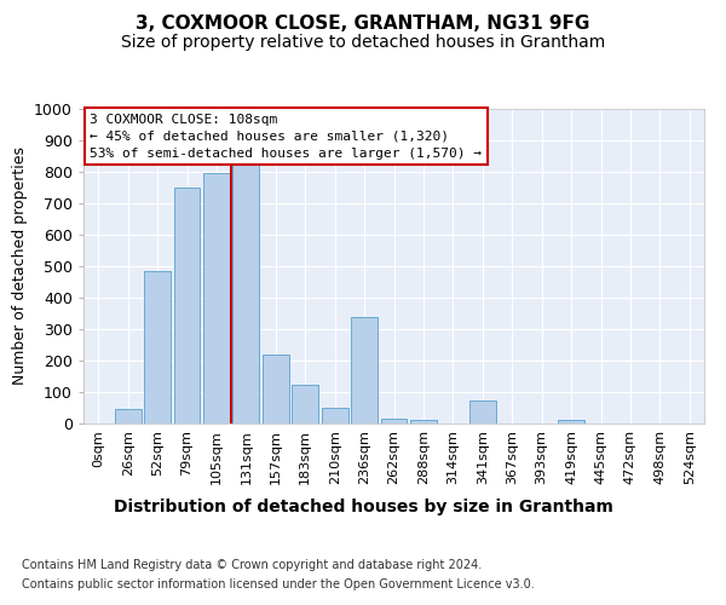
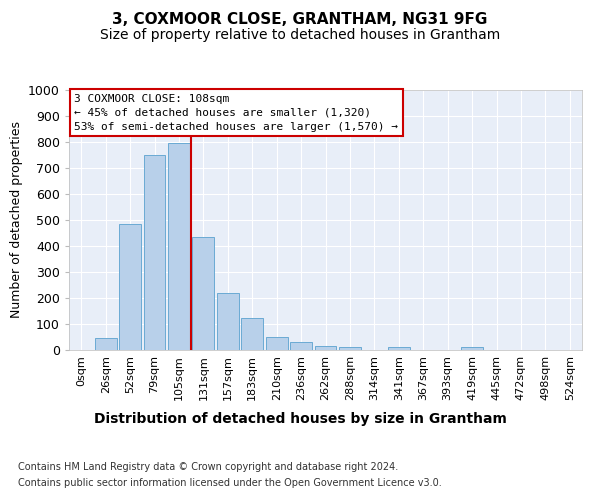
131sqm: 825 -> 435
236sqm: 340 -> 30
341sqm: 75 -> 10
